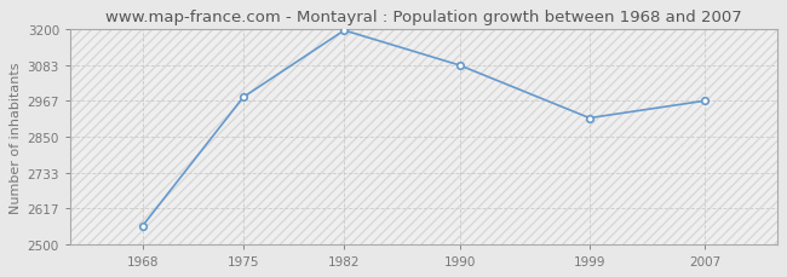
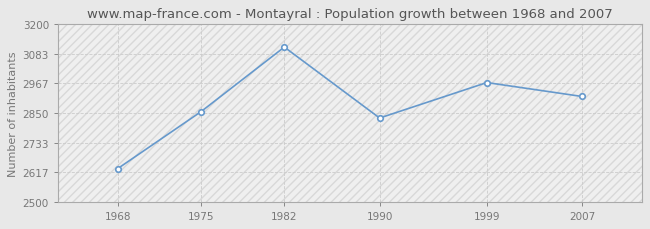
1968: 2558 -> 2630
1975: 2979 -> 2855
1982: 3197 -> 3110
1990: 3083 -> 2830
1999: 2911 -> 2970
2007: 2967 -> 2915
